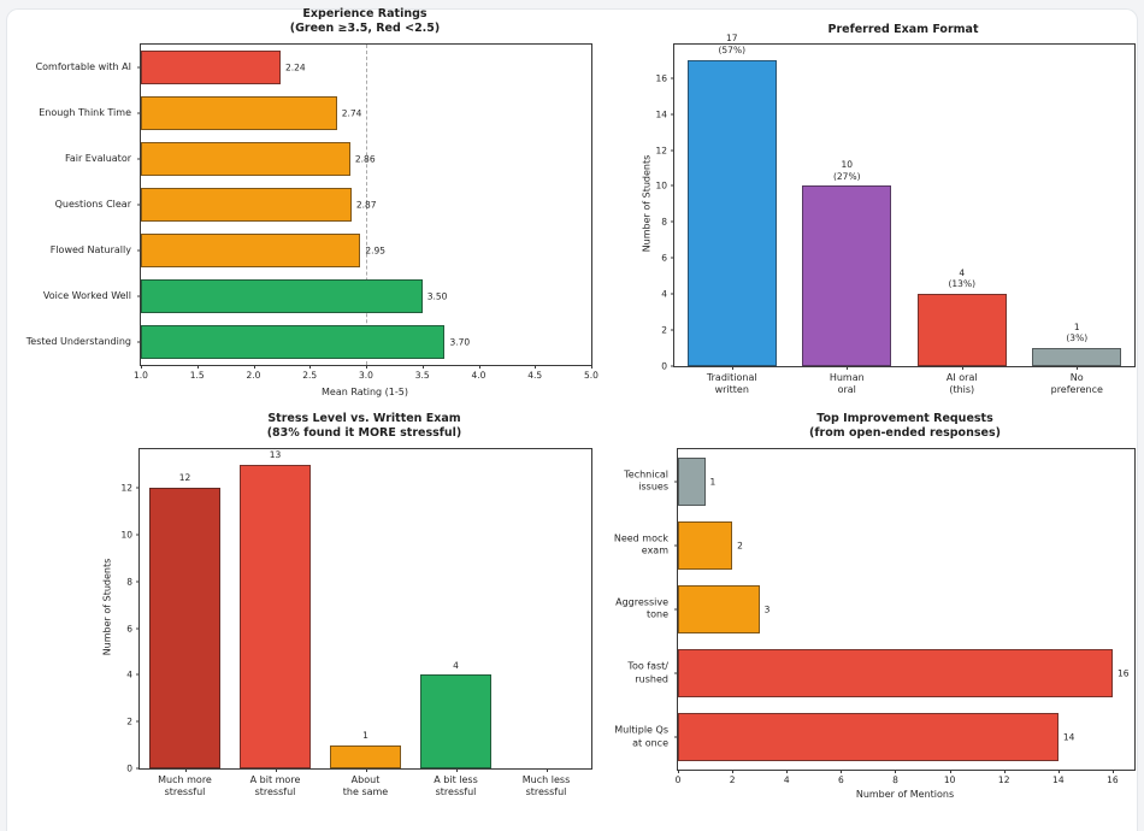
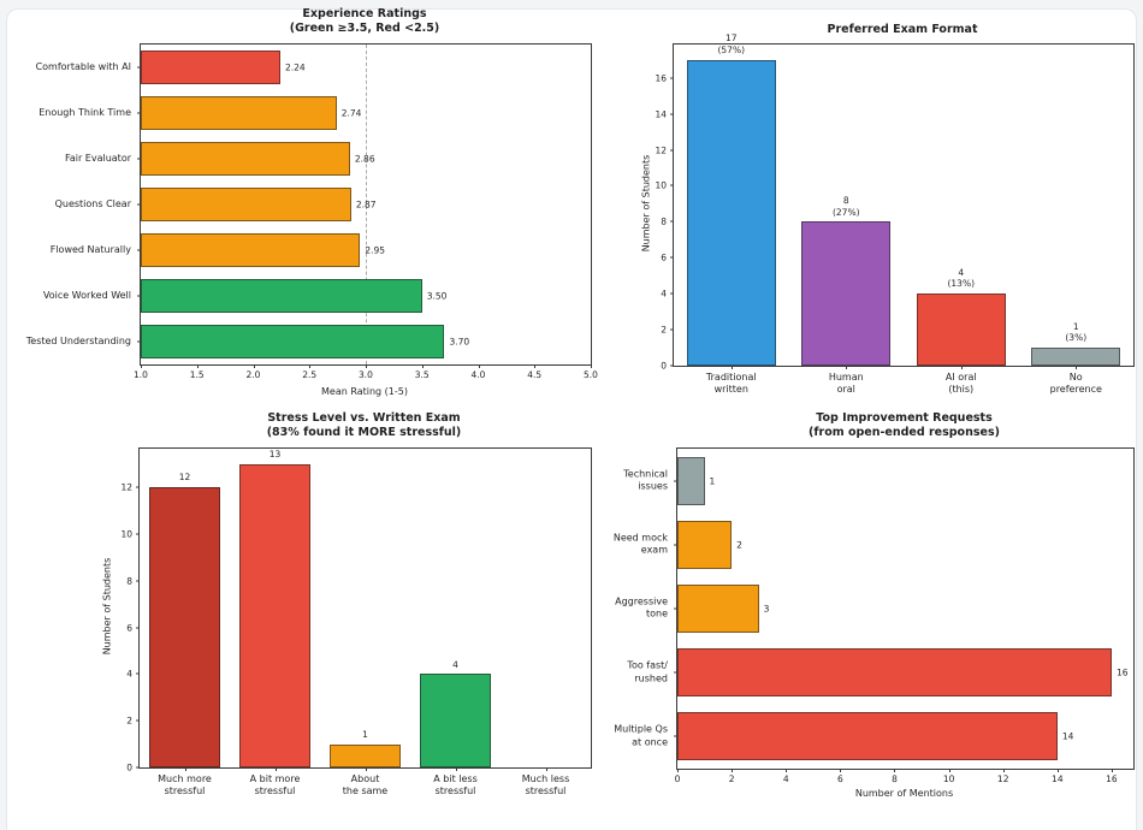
Preferred Exam Format/Human oral: 10 -> 8
